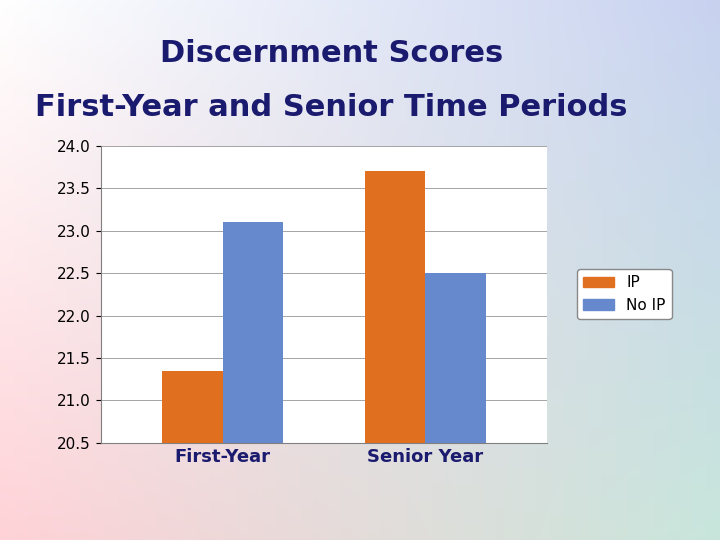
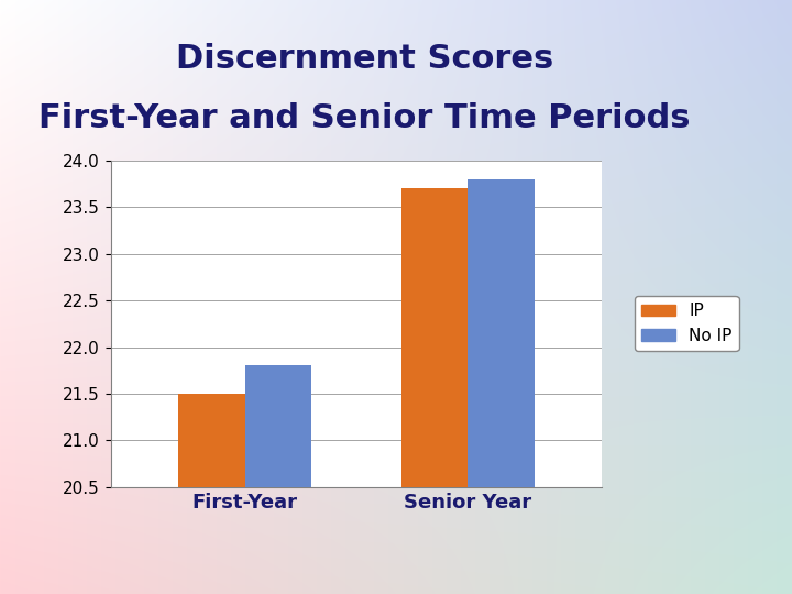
IP/First-Year: 21.35 -> 21.50
No IP/First-Year: 23.1 -> 21.8
No IP/Senior Year: 22.5 -> 23.8
